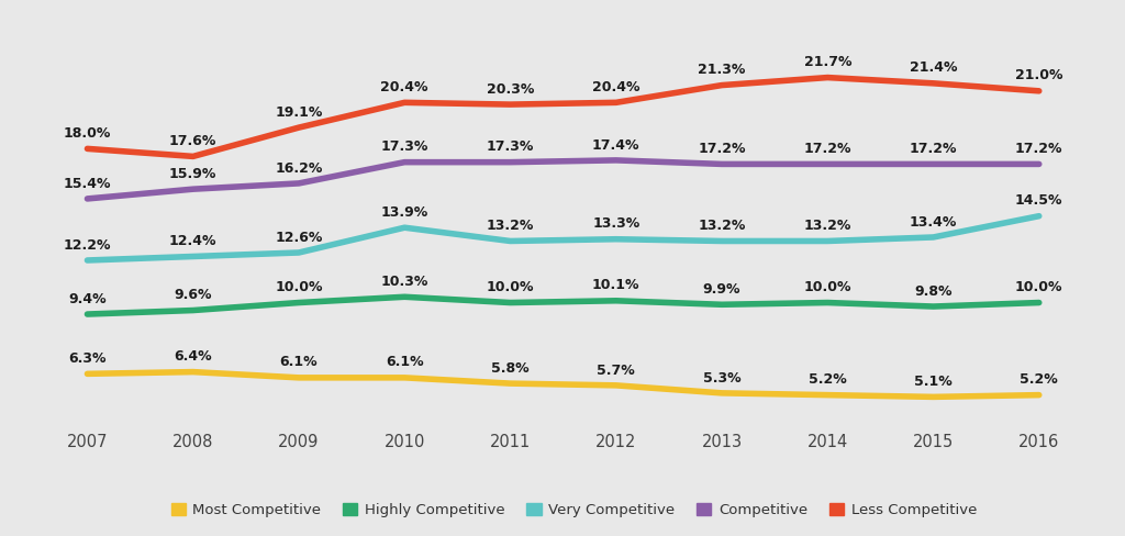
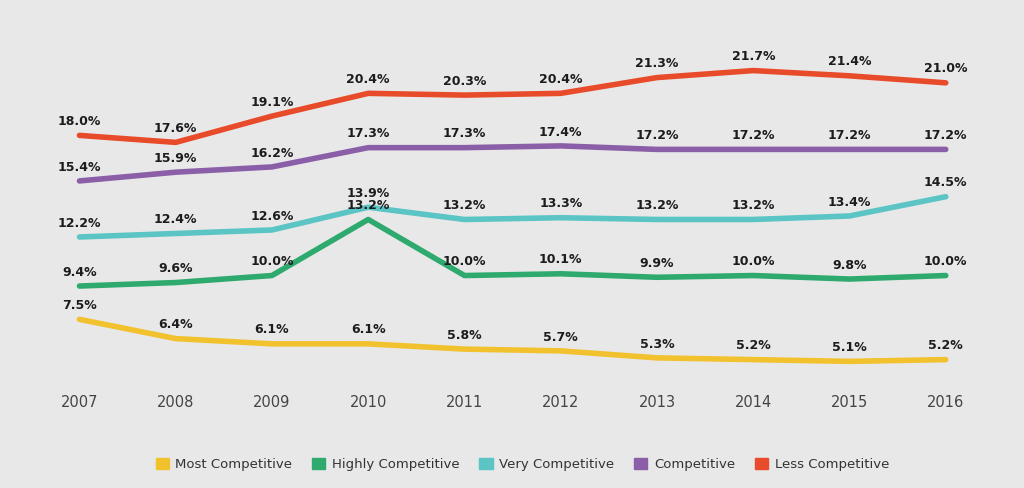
Most Competitive/2007: 6.3% -> 7.5%
Highly Competitive/2010: 10.3% -> 13.2%
